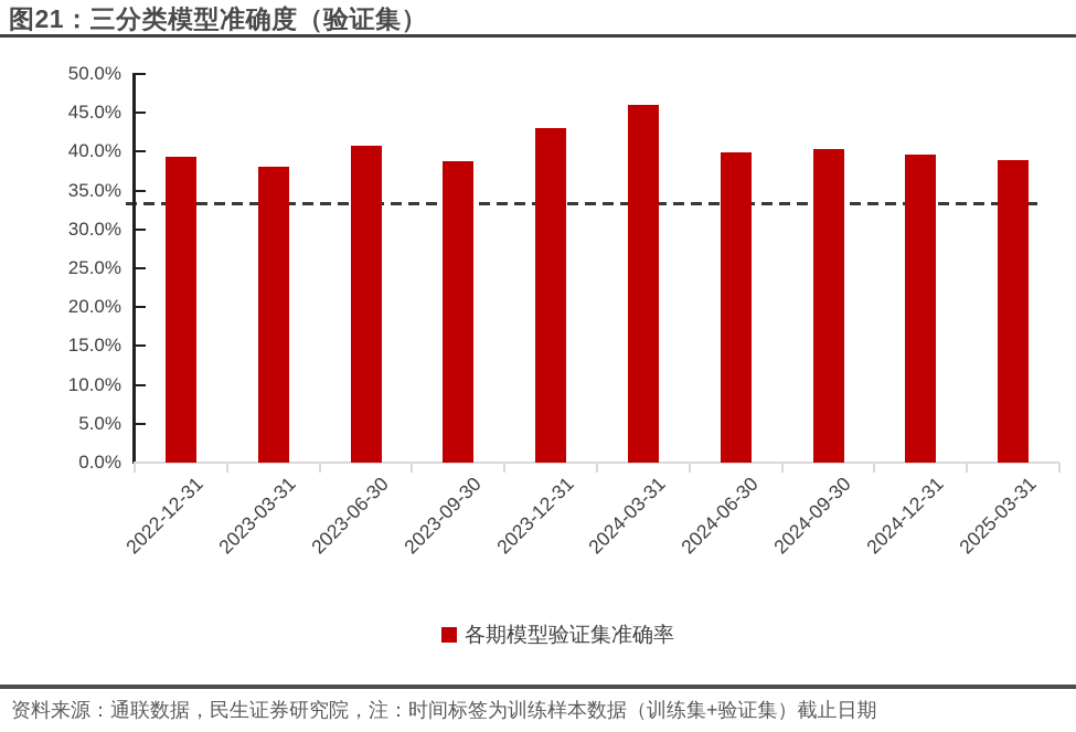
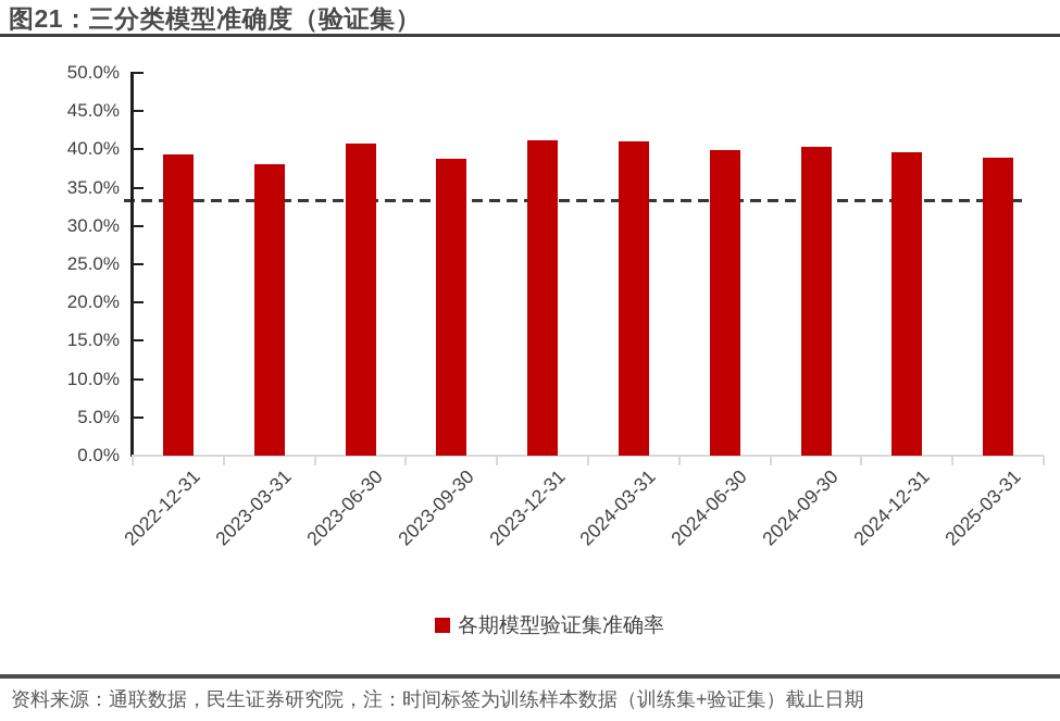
2023-12-31: 43% -> 41%
2024-03-31: 46% -> 41%
